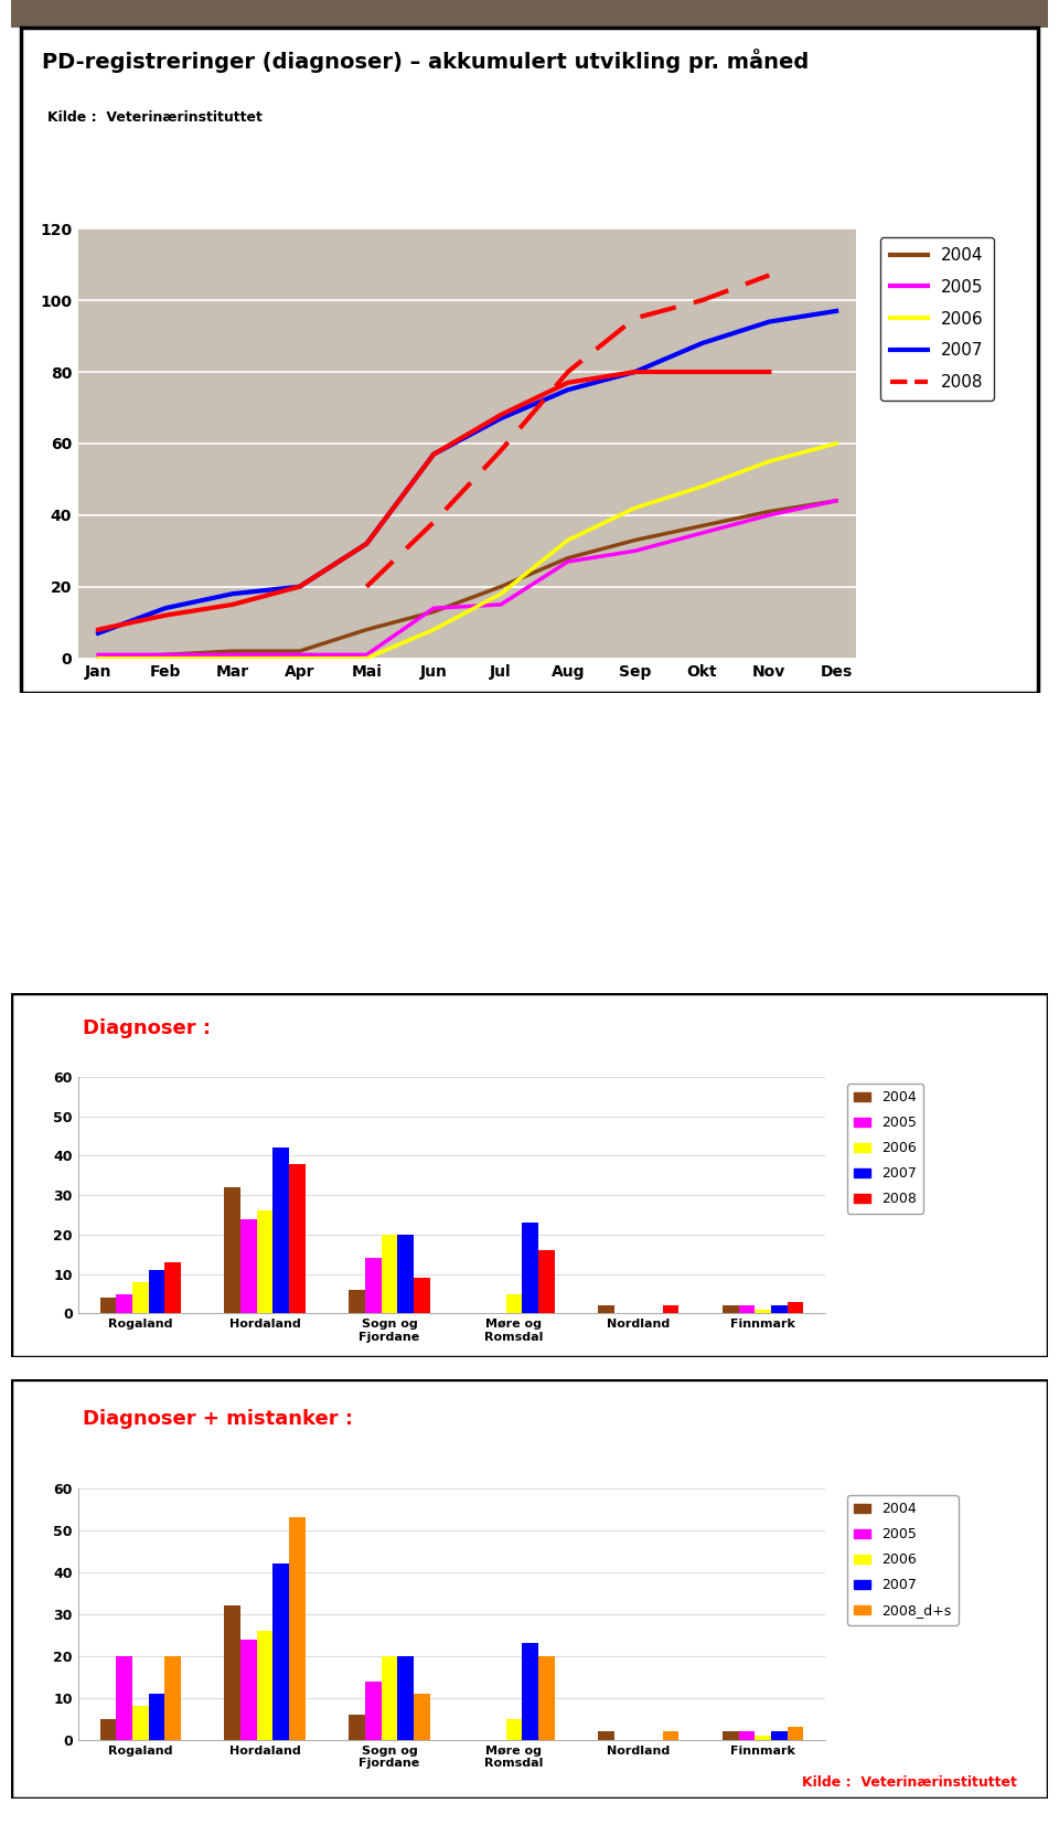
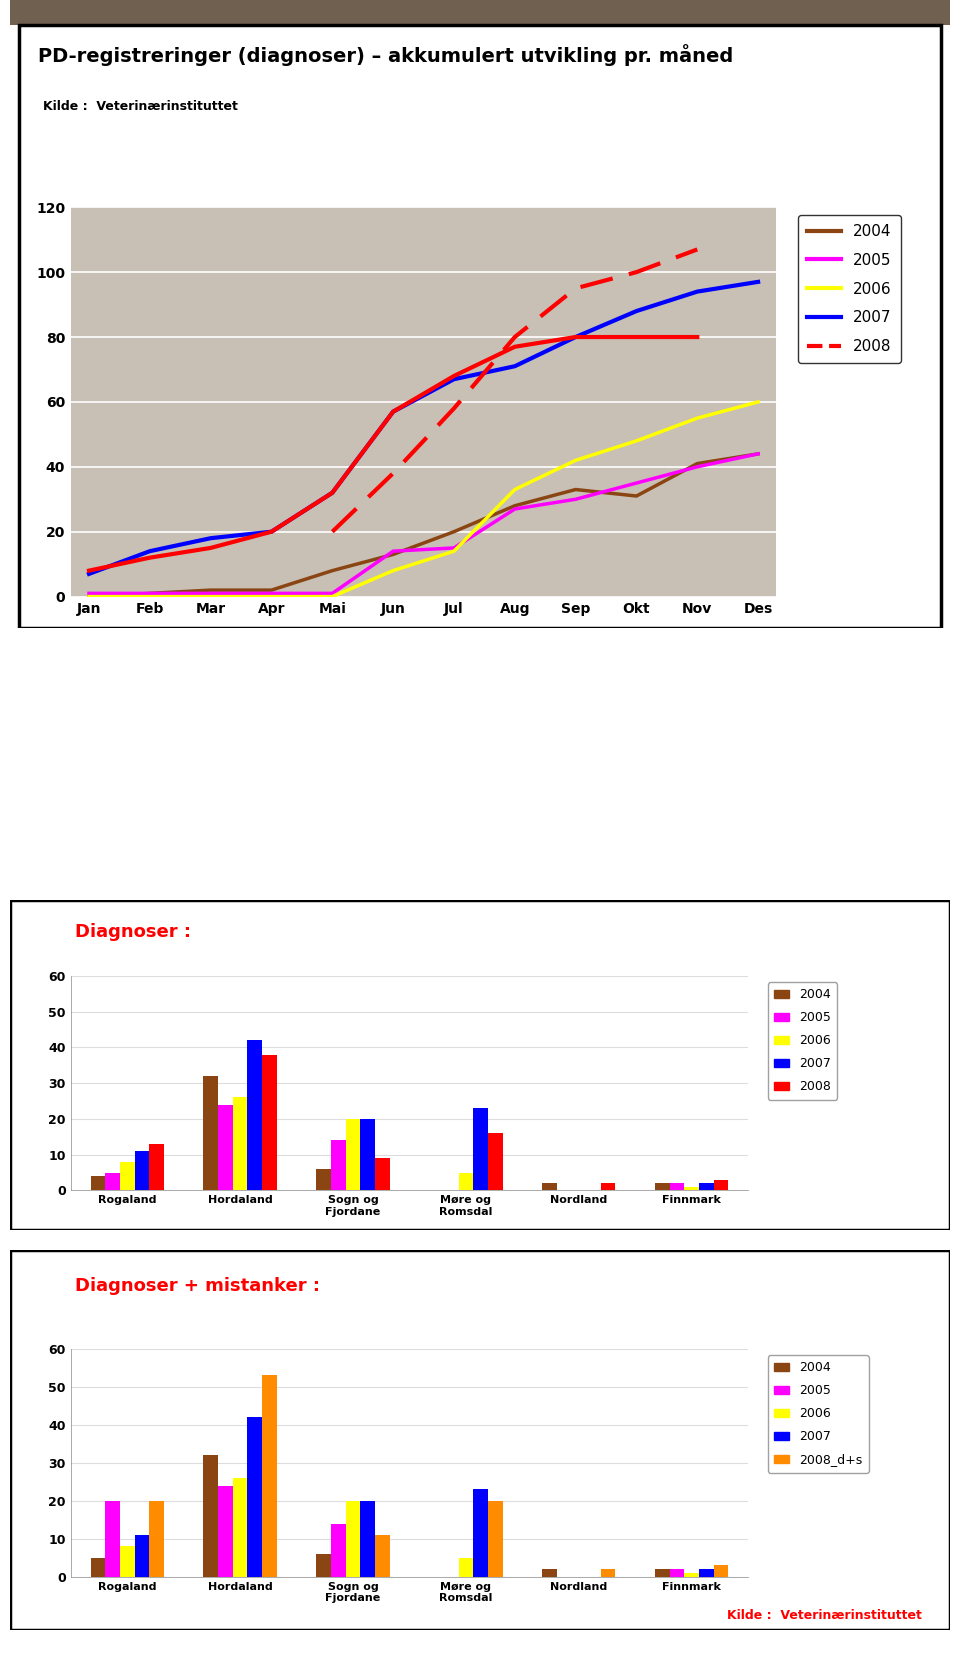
2006/Jul: 18 -> 14
2007/Aug: 75 -> 71
2004/Okt: 37 -> 31
